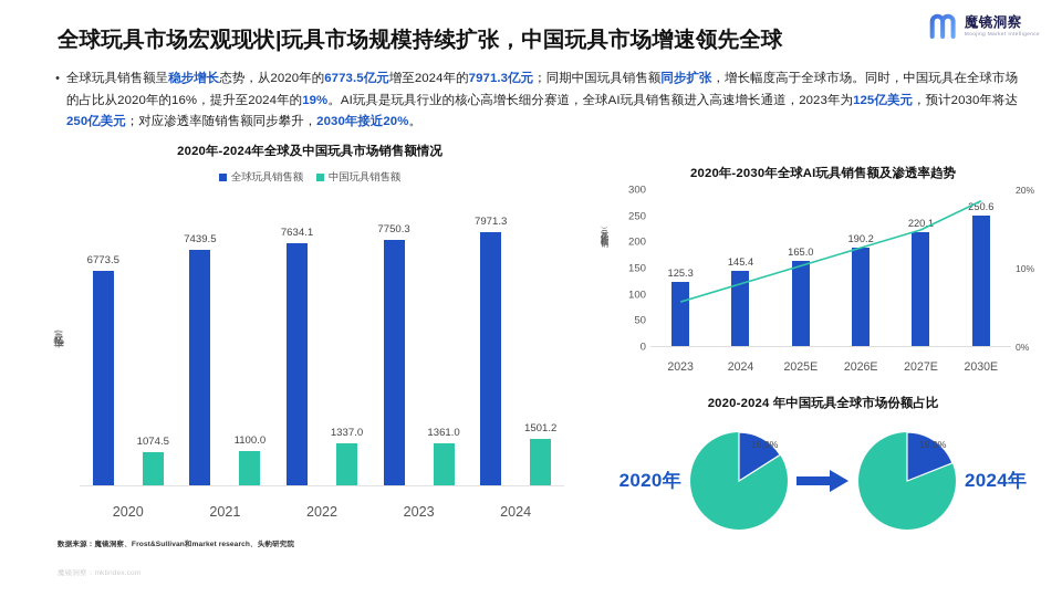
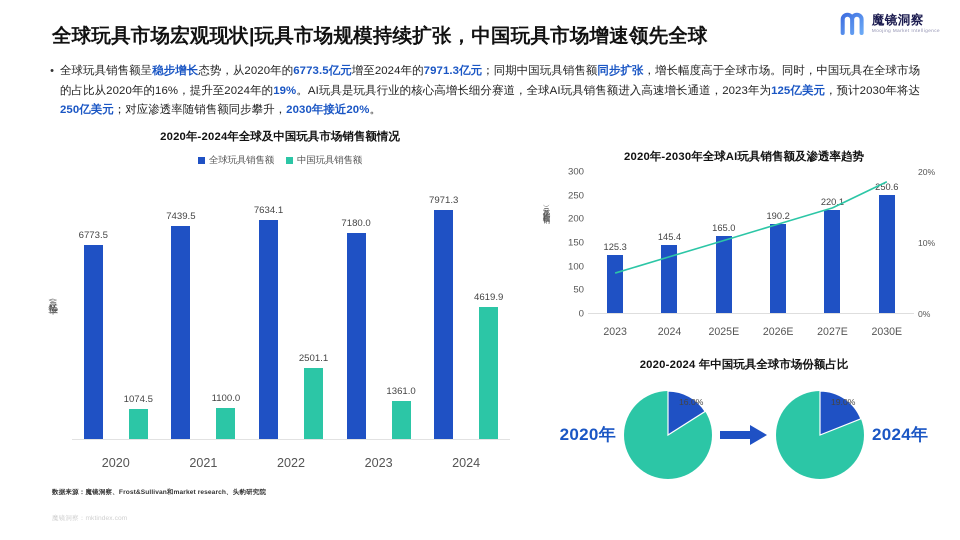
2020年-2024年全球及中国玩具市场销售额情况/中国玩具销售额/2022: 1337.0 -> 2501.1
2020年-2024年全球及中国玩具市场销售额情况/全球玩具销售额/2023: 7750.3 -> 7180.0
2020年-2024年全球及中国玩具市场销售额情况/中国玩具销售额/2024: 1501.2 -> 4619.9
